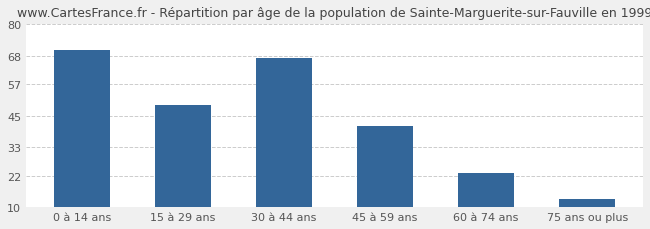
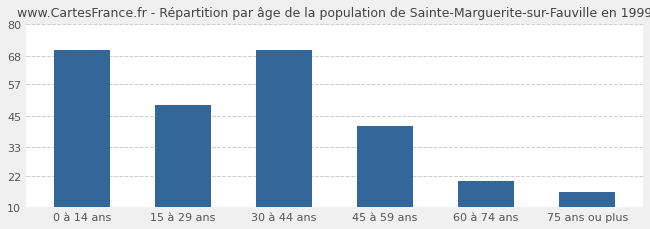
30 à 44 ans: 67 -> 70
60 à 74 ans: 23 -> 20
75 ans ou plus: 13 -> 16
